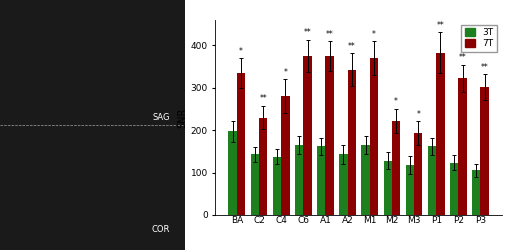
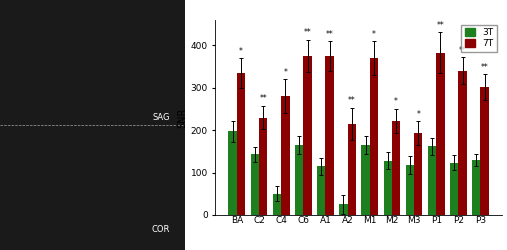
3T/C4: 138 -> 50
3T/A1: 162 -> 115
3T/A2: 143 -> 25
7T/A2: 343 -> 215
7T/P2: 323 -> 340
3T/P3: 105 -> 130
